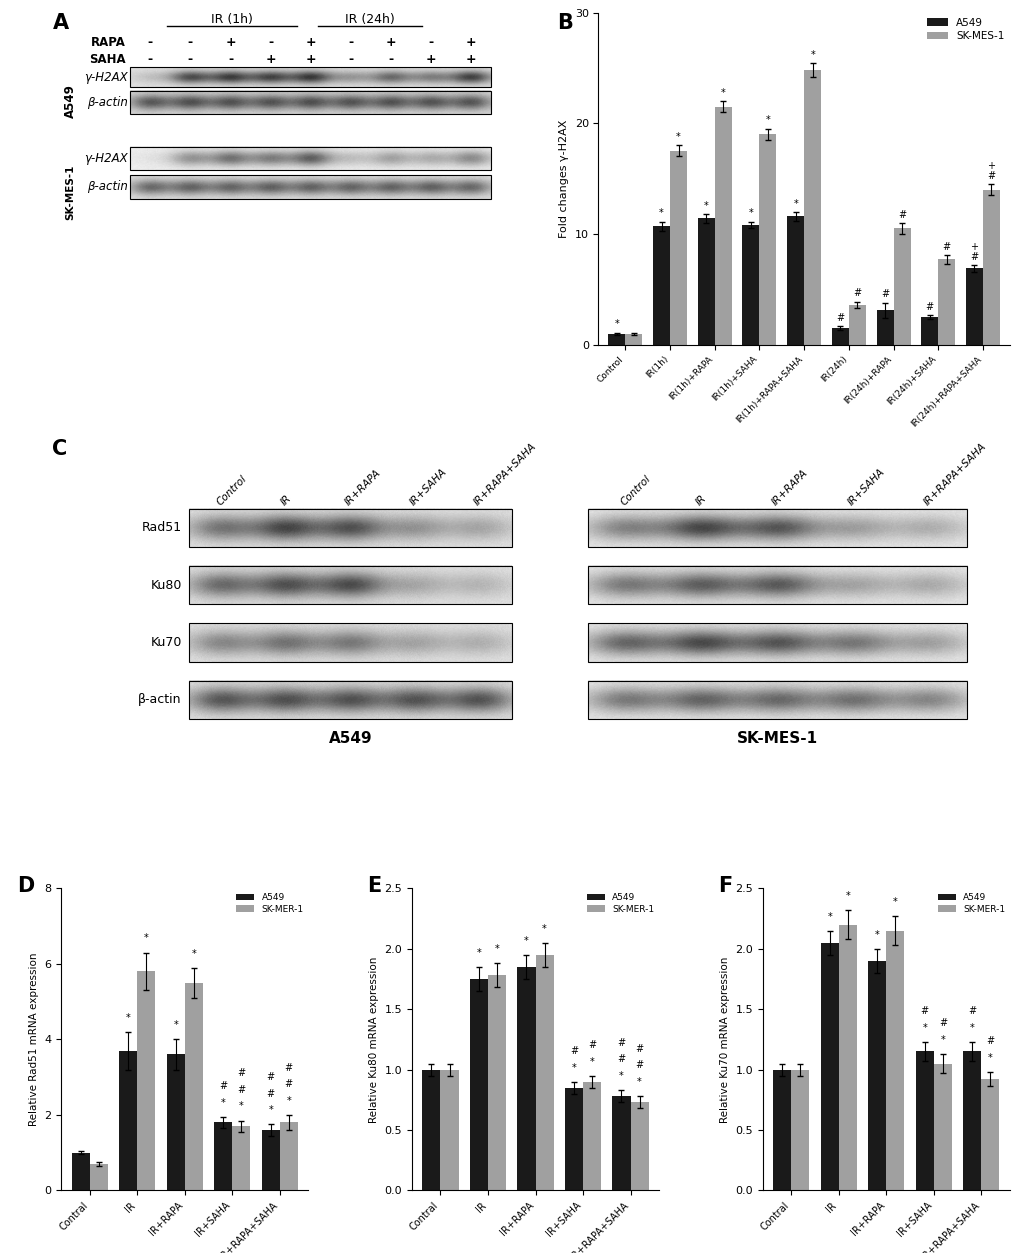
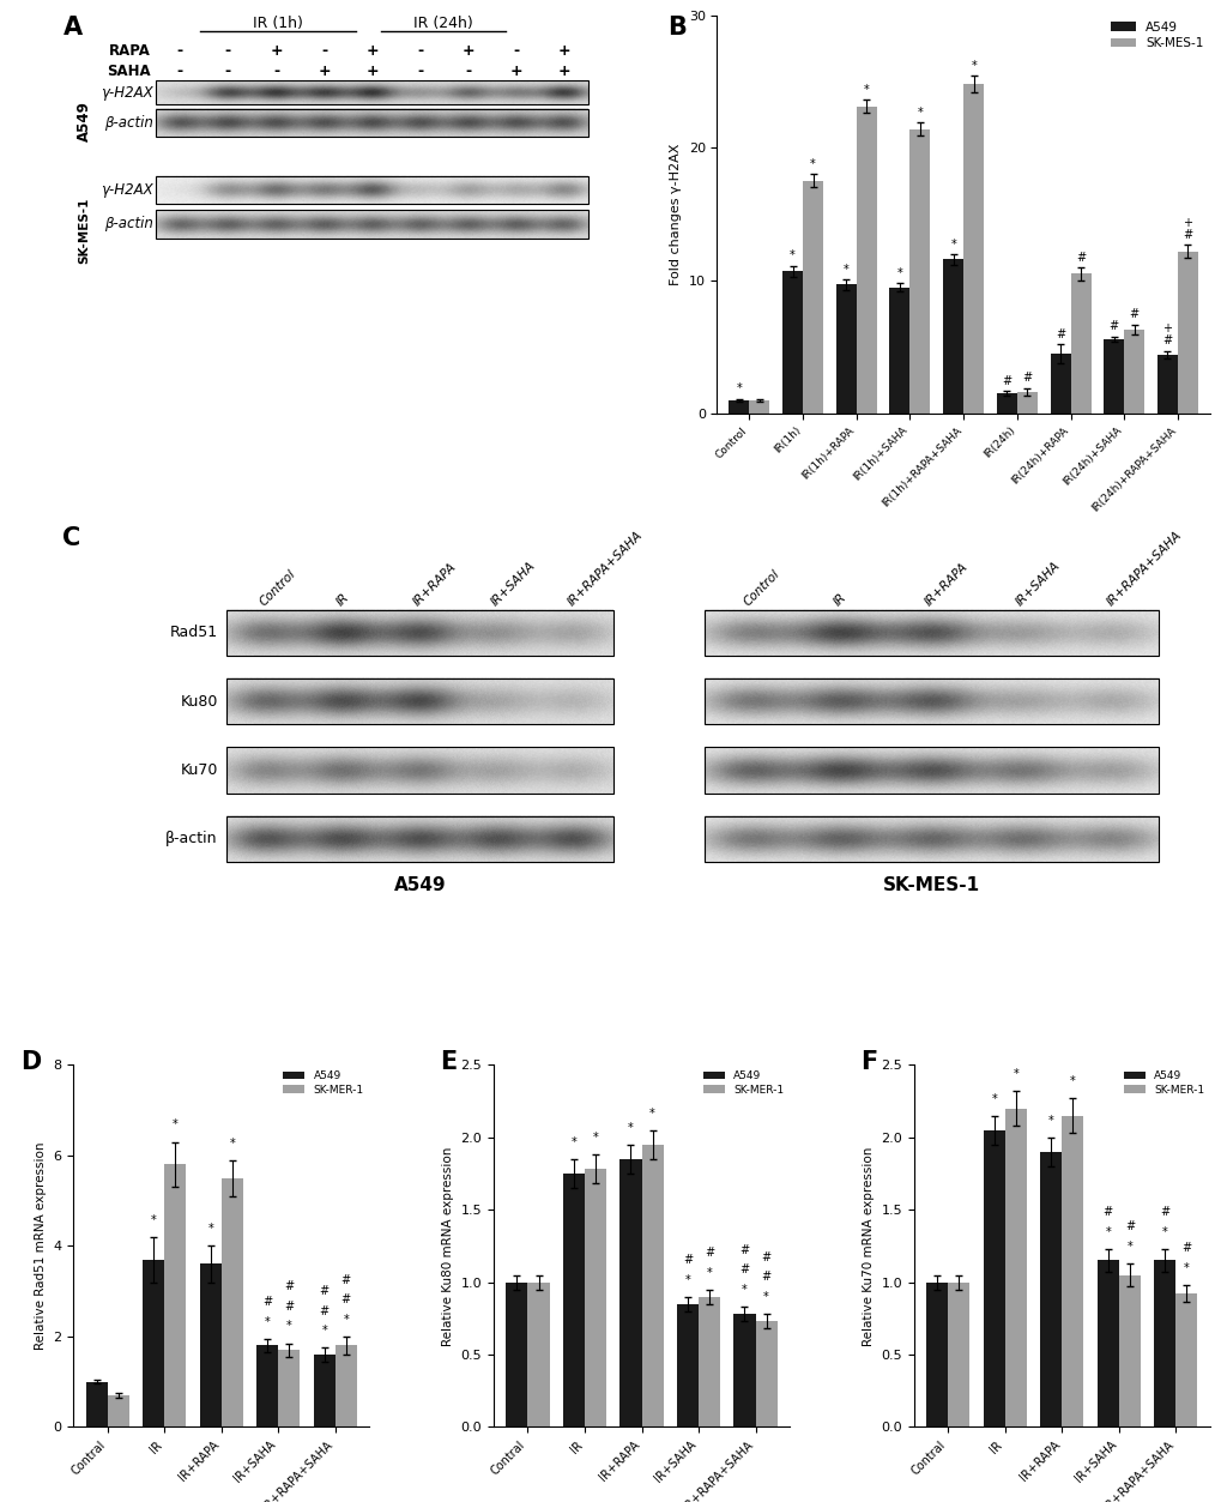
A549/IR(1h)+RAPA: 11.4 -> 9.7
SK-MES-1/IR(1h)+RAPA: 21.5 -> 23.1
A549/IR(1h)+SAHA: 10.8 -> 9.5
SK-MES-1/IR(1h)+SAHA: 19.0 -> 21.4
SK-MES-1/IR(24h): 3.6 -> 1.6
A549/IR(24h)+RAPA: 3.1 -> 4.5
A549/IR(24h)+SAHA: 2.5 -> 5.6
SK-MES-1/IR(24h)+SAHA: 7.7 -> 6.3
A549/IR(24h)+RAPA+SAHA: 6.9 -> 4.4
SK-MES-1/IR(24h)+RAPA+SAHA: 14.0 -> 12.2
